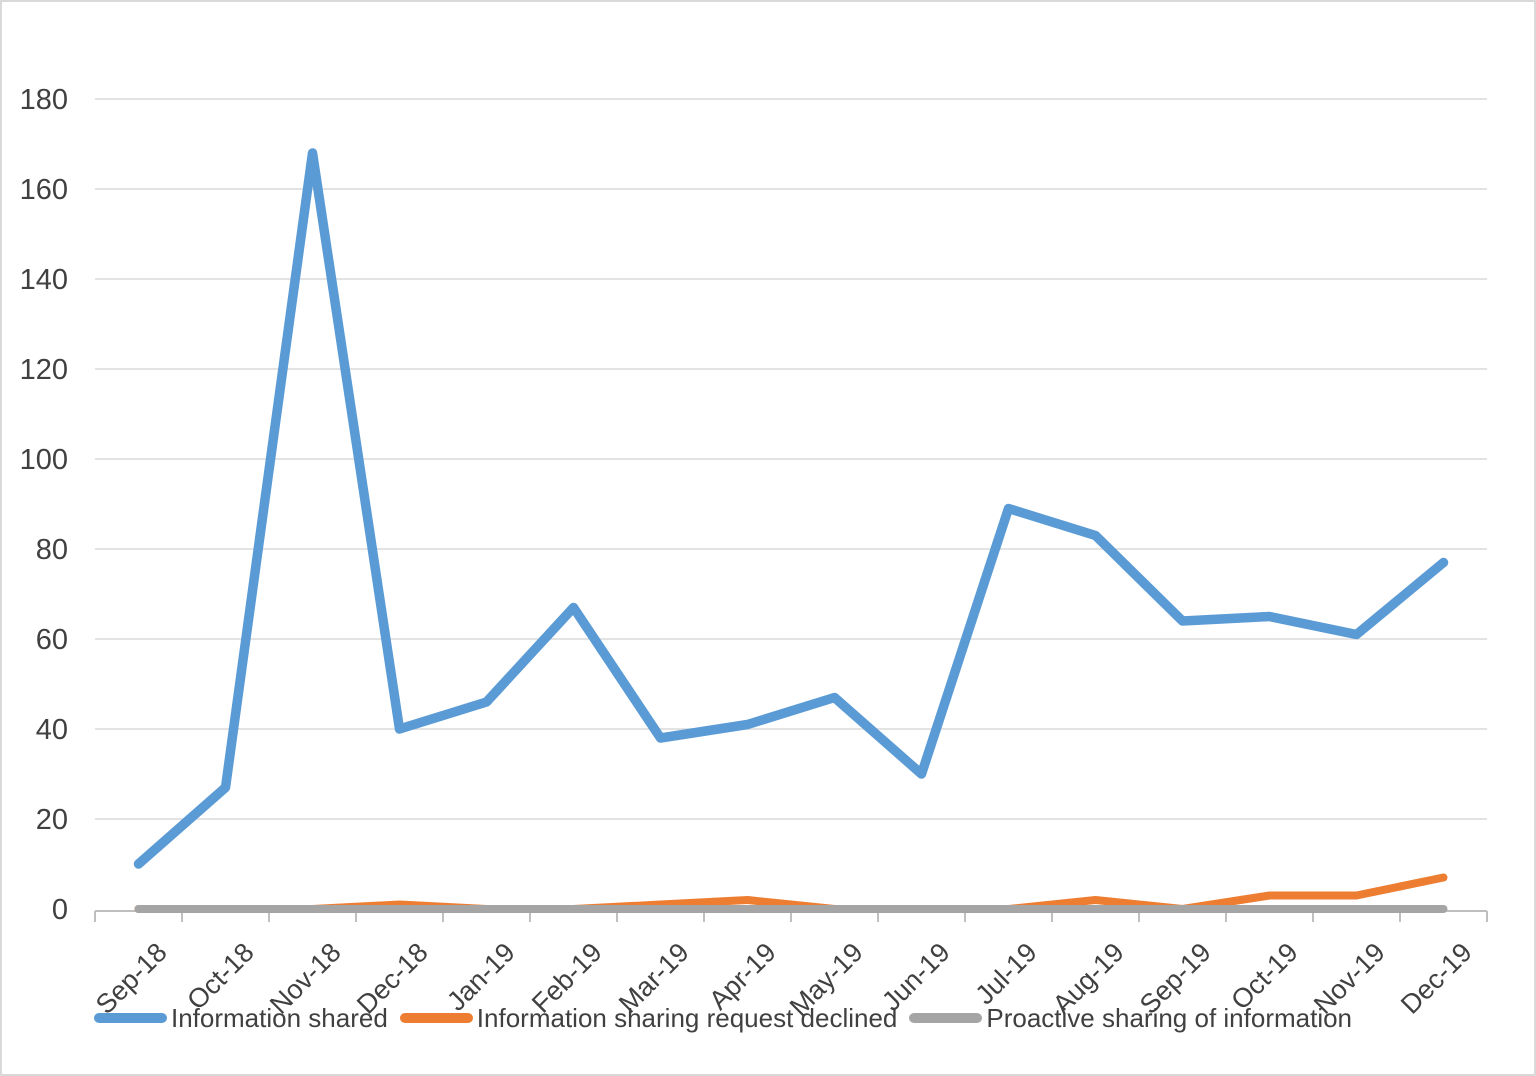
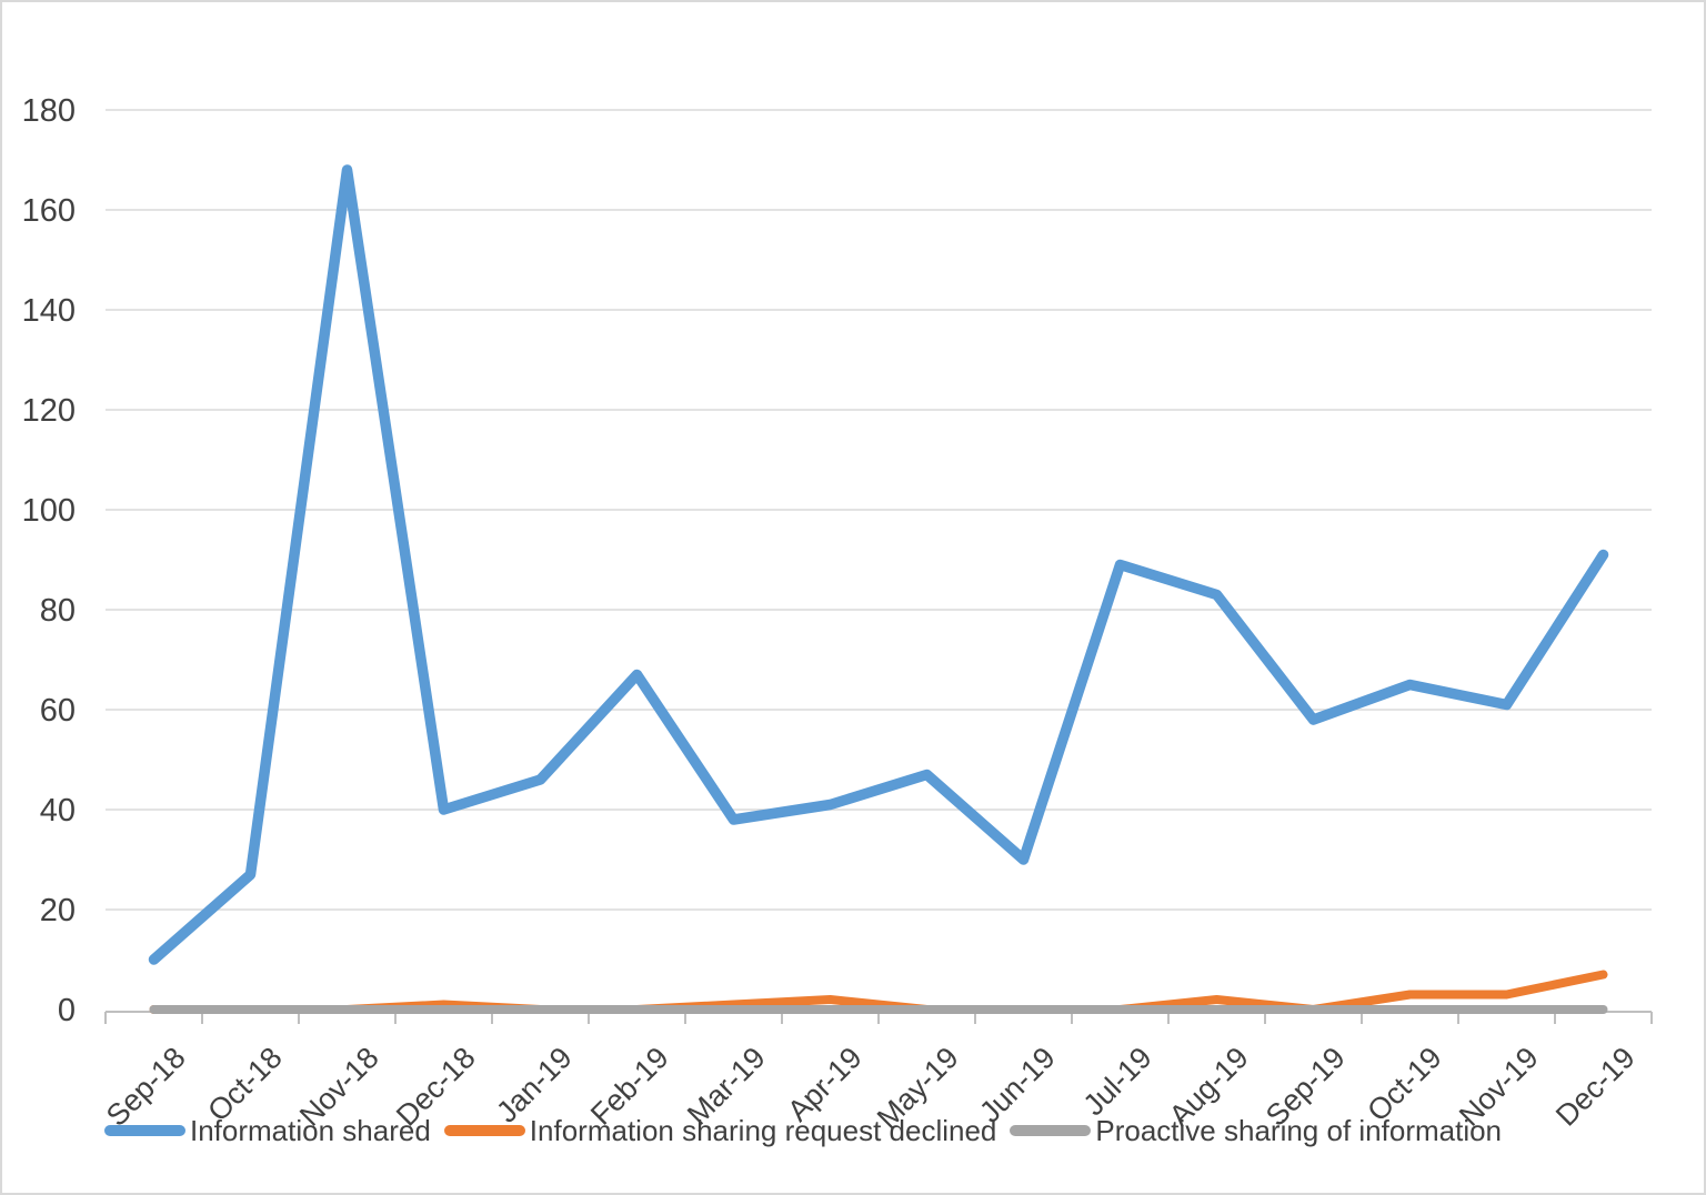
Information shared/Sep-19: 64 -> 58
Information shared/Dec-19: 77 -> 91
